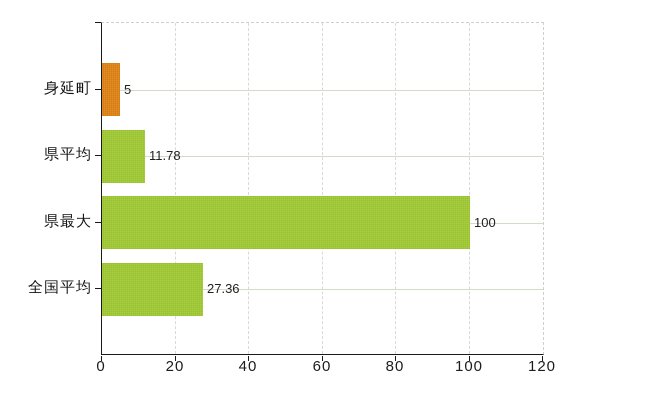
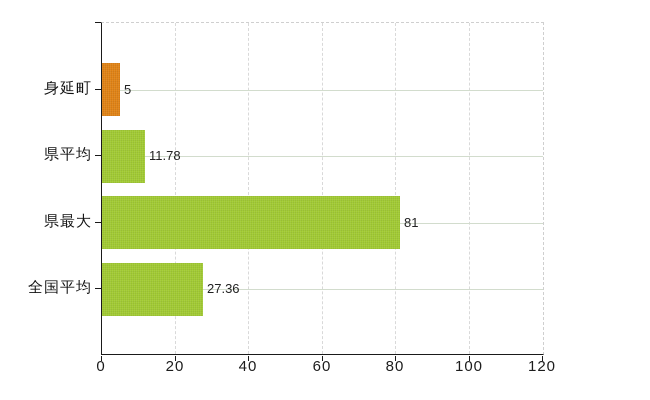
県最大: 100 -> 81
